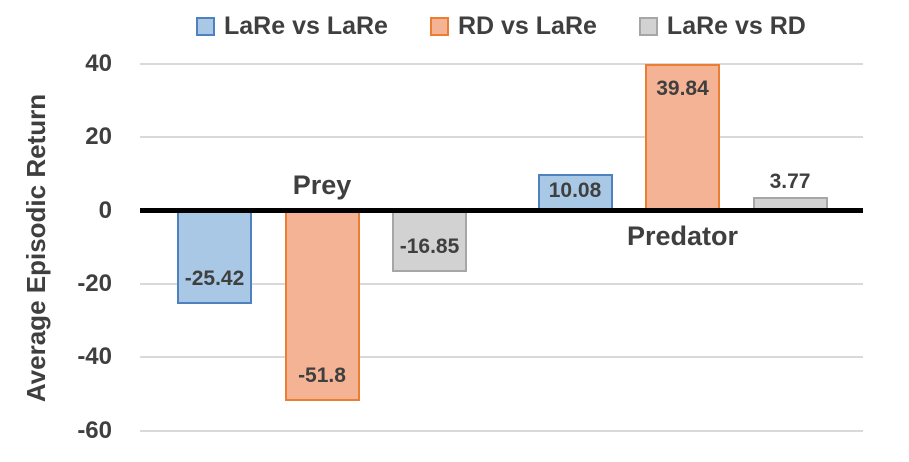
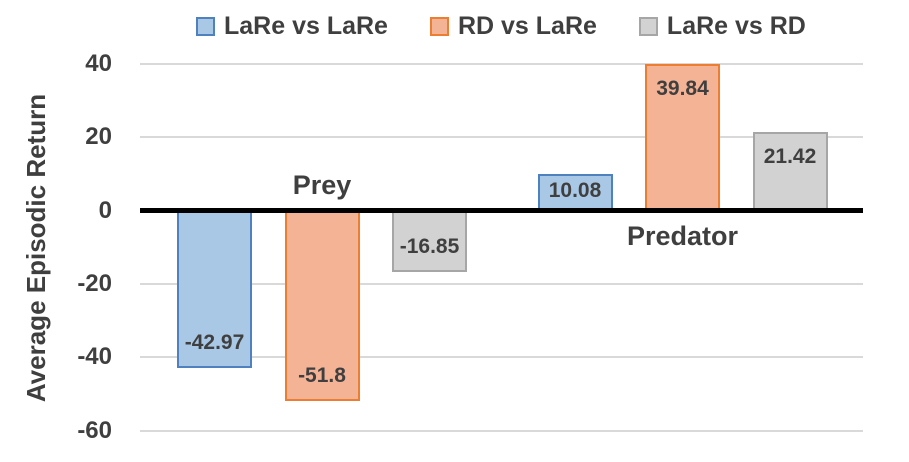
LaRe vs LaRe/Prey: -25.42 -> -42.97
LaRe vs RD/Predator: 3.77 -> 21.42
